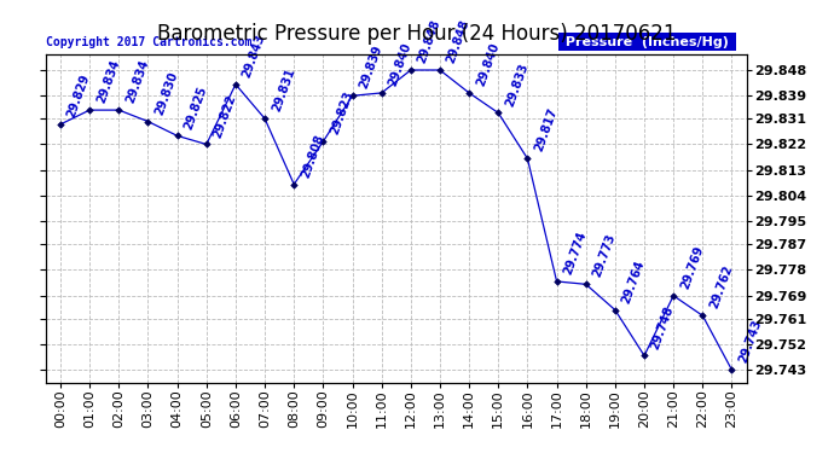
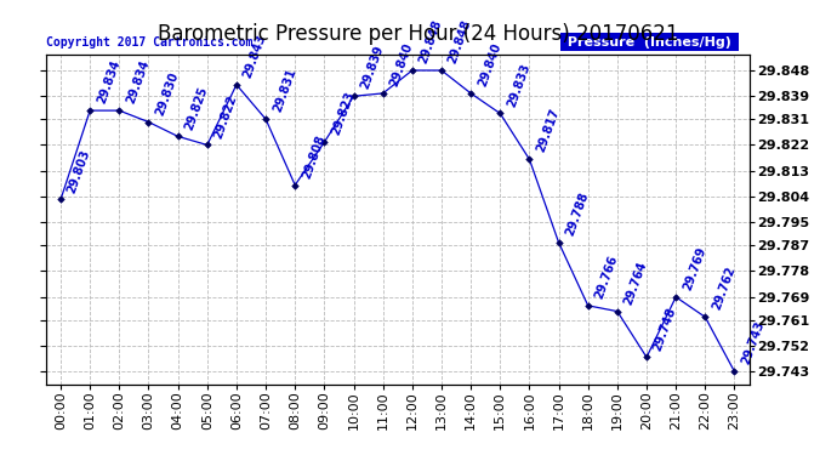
00:00: 29.829 -> 29.803
17:00: 29.774 -> 29.788
18:00: 29.773 -> 29.766
